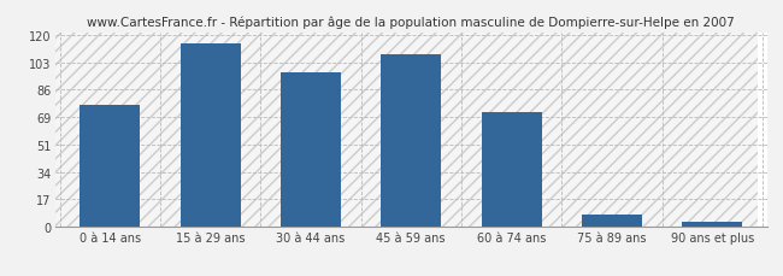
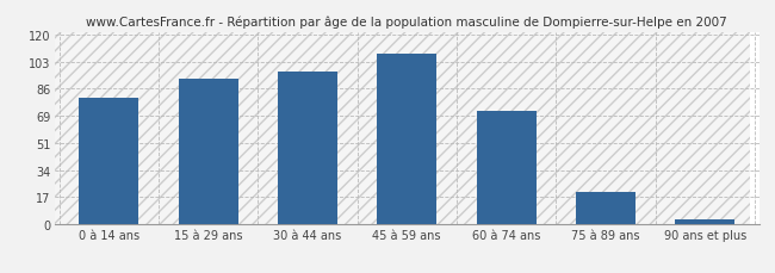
0 à 14 ans: 76 -> 80
15 à 29 ans: 115 -> 92
75 à 89 ans: 7 -> 20
